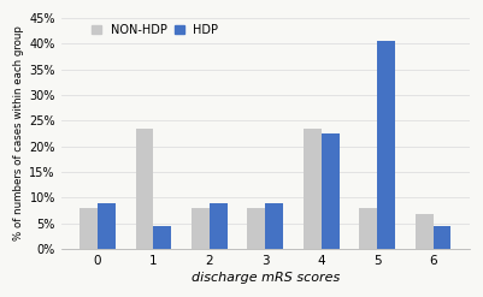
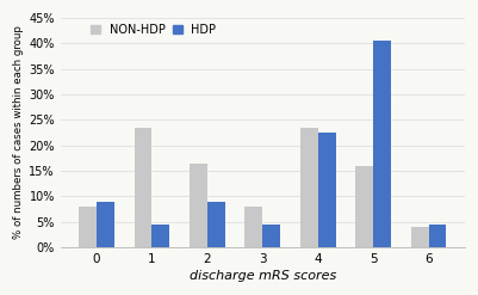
NON-HDP/2: 8.0% -> 16.5%
HDP/3: 9.0% -> 4.5%
NON-HDP/5: 8.0% -> 16.0%
NON-HDP/6: 6.8% -> 4.0%
